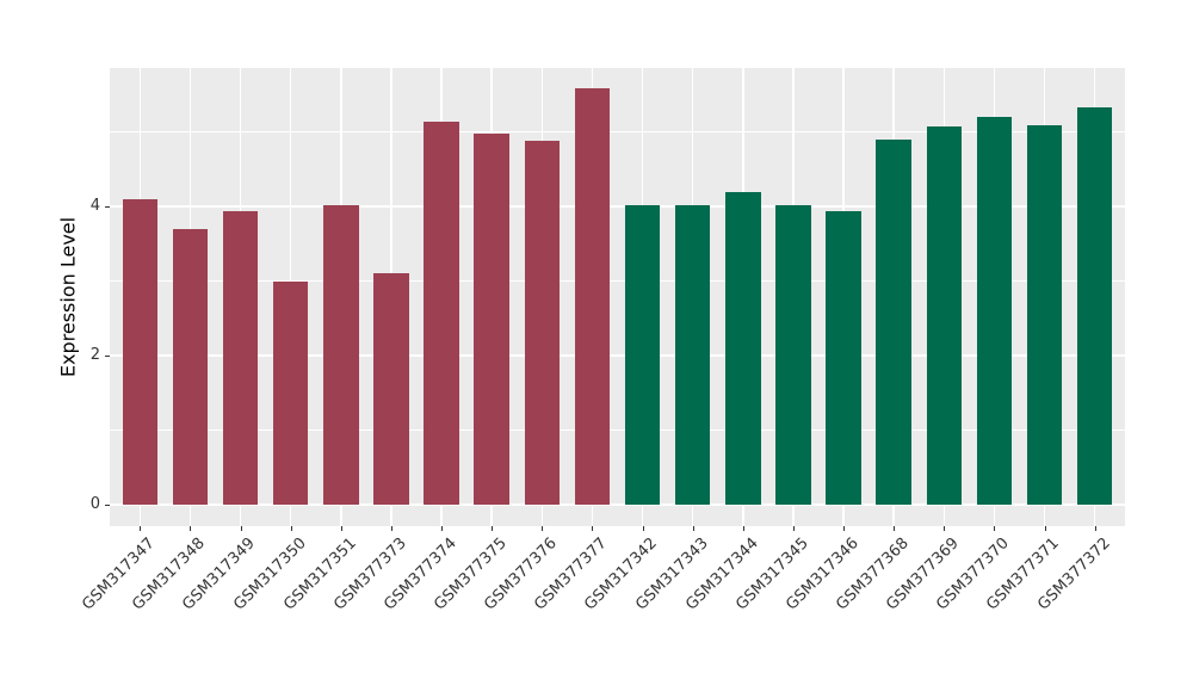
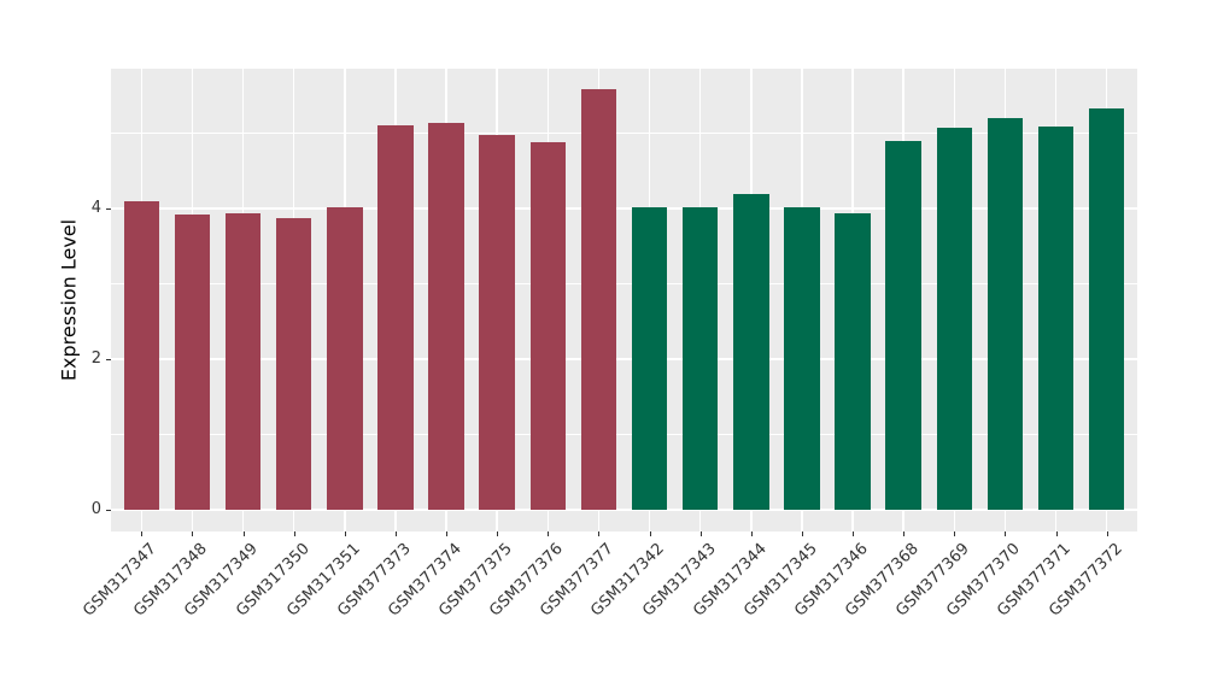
GSM317348: 3.7 -> 3.9
GSM317350: 3.0 -> 3.9
GSM377373: 3.1 -> 5.1
